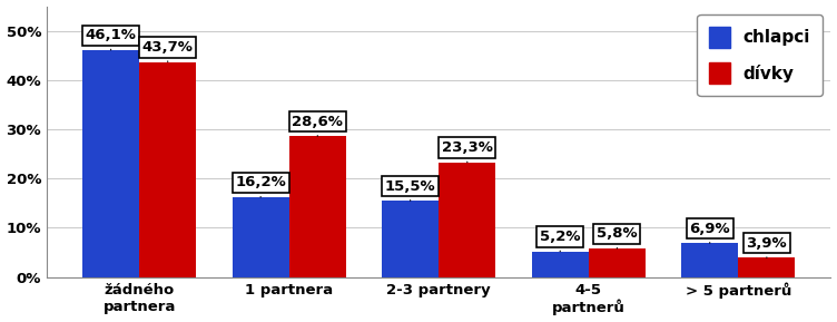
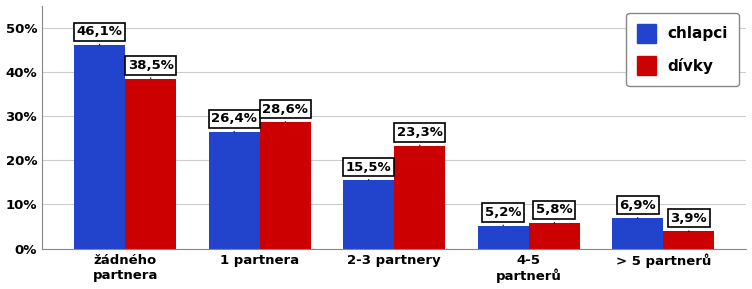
dívky/žádného partnera: 43,7% -> 38,5%
chlapci/1 partnera: 16,2% -> 26,4%
